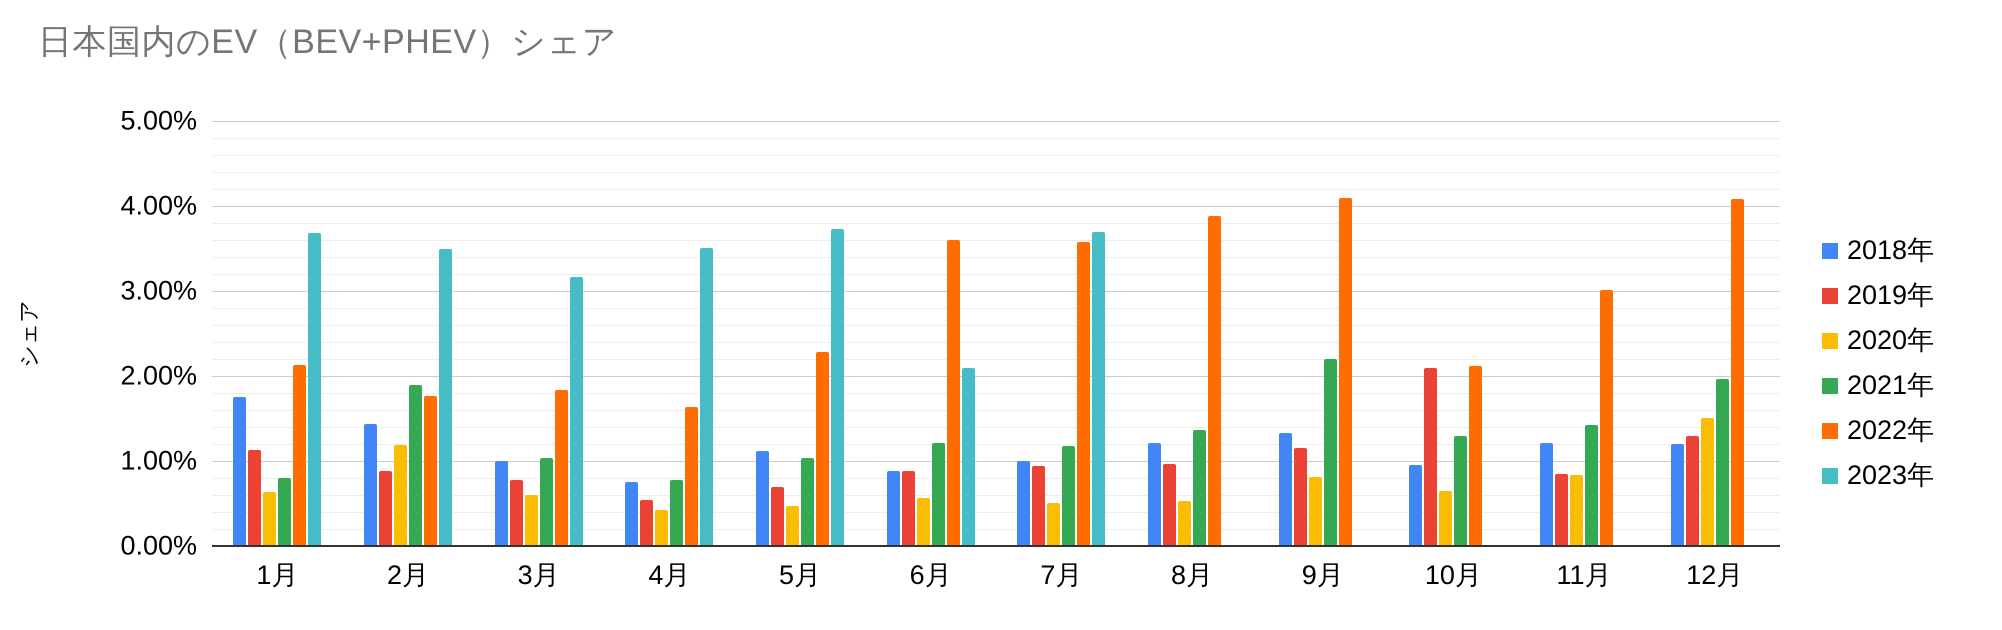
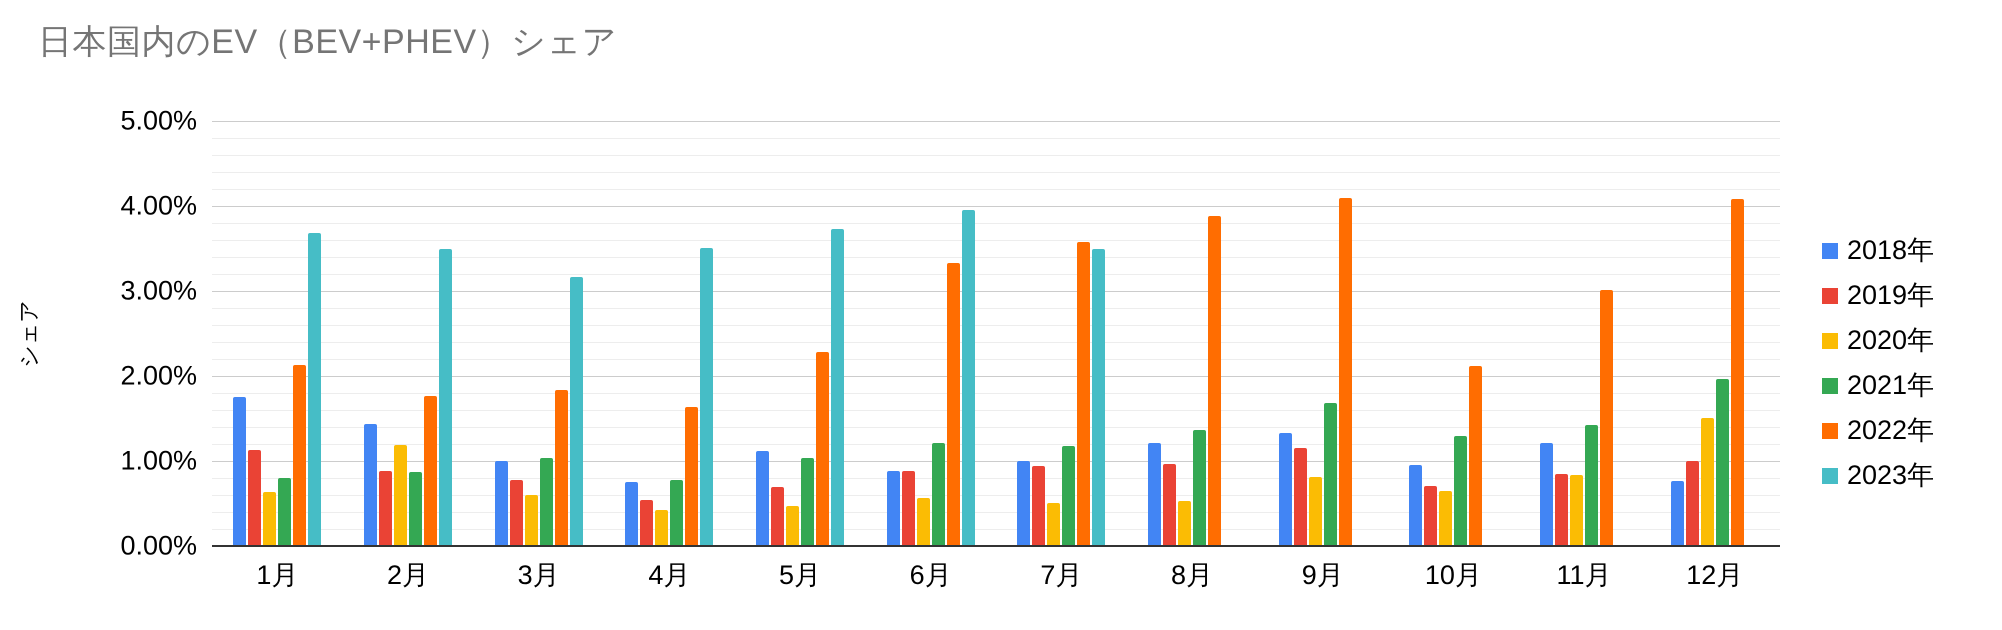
2021年/2月: 1.9% -> 0.9%
2022年/6月: 3.6% -> 3.3%
2023年/6月: 2.1% -> 4.0%
2023年/7月: 3.7% -> 3.5%
2021年/9月: 2.2% -> 1.7%
2019年/10月: 2.1% -> 0.7%
2018年/12月: 1.2% -> 0.8%
2019年/12月: 1.3% -> 1.0%
